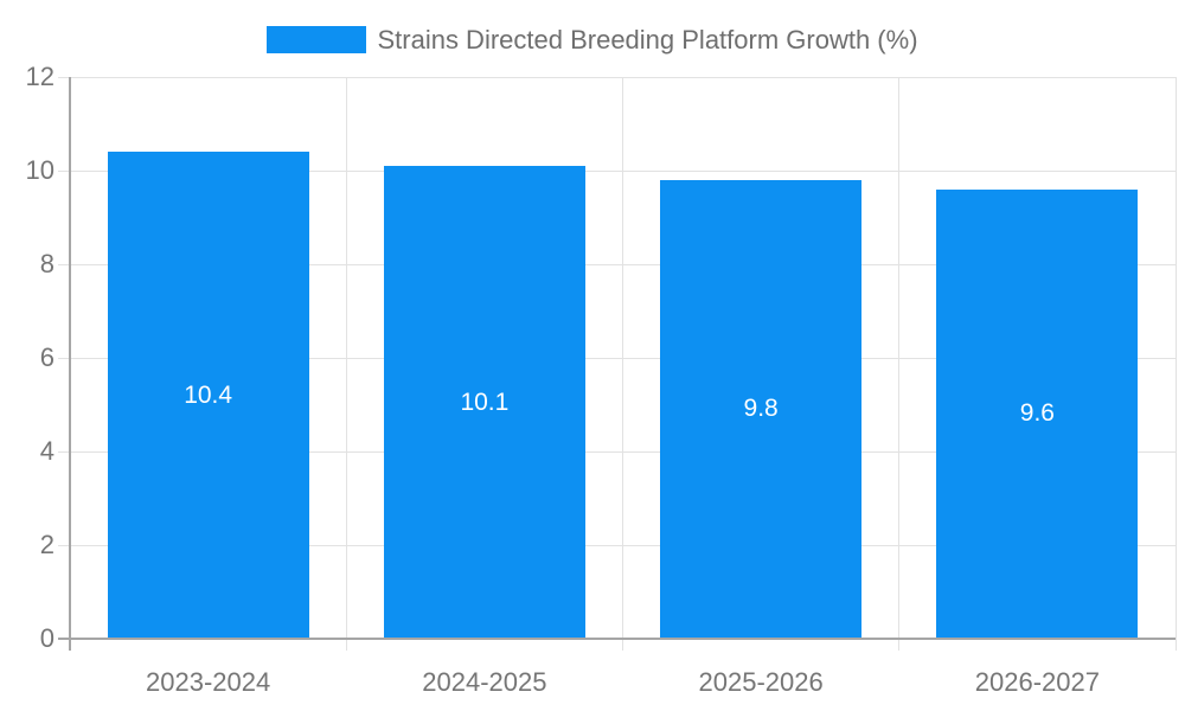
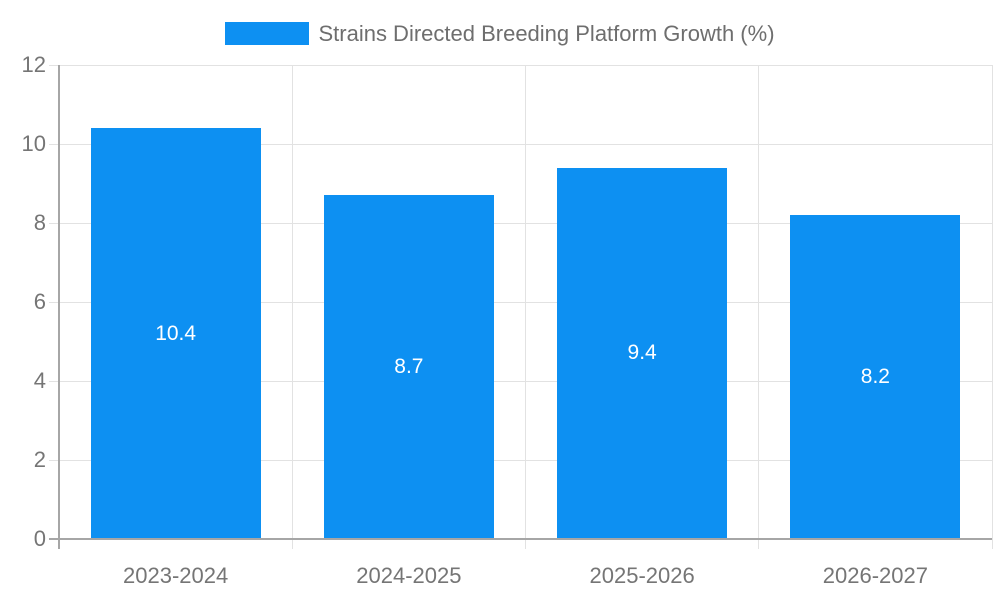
2024-2025: 10.1 -> 8.7
2025-2026: 9.8 -> 9.4
2026-2027: 9.6 -> 8.2
